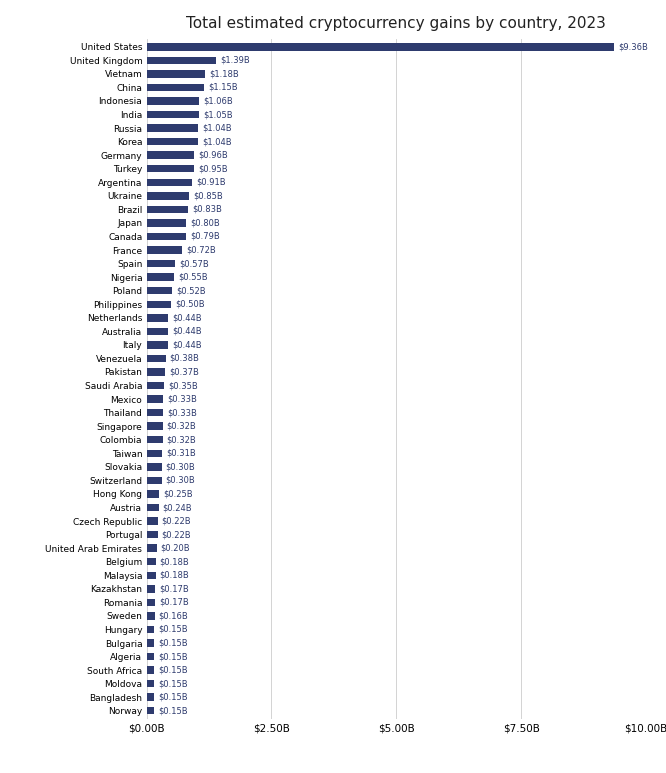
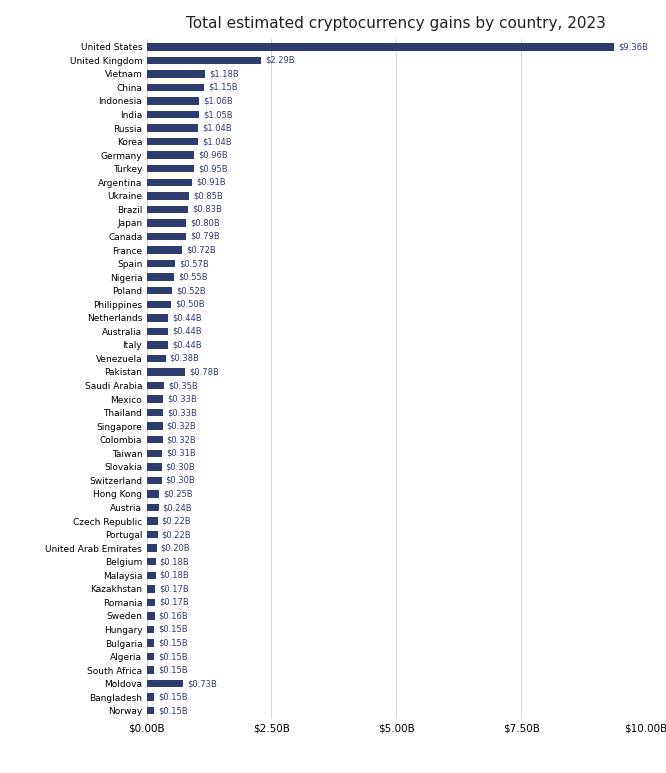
United Kingdom: $1.39B -> $2.29B
Pakistan: $0.37B -> $0.78B
Moldova: $0.15B -> $0.73B
